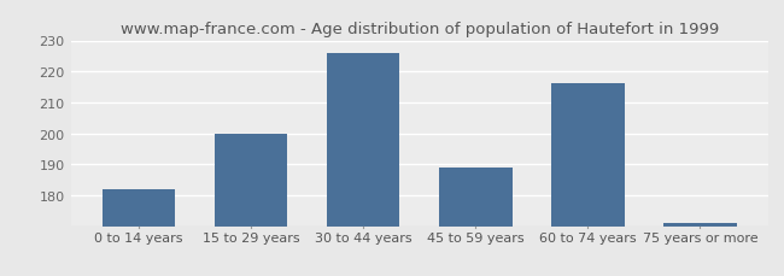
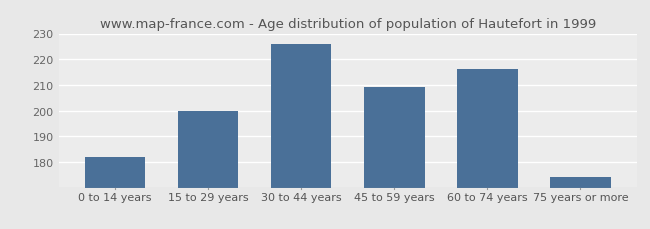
45 to 59 years: 189 -> 209
75 years or more: 171 -> 174
